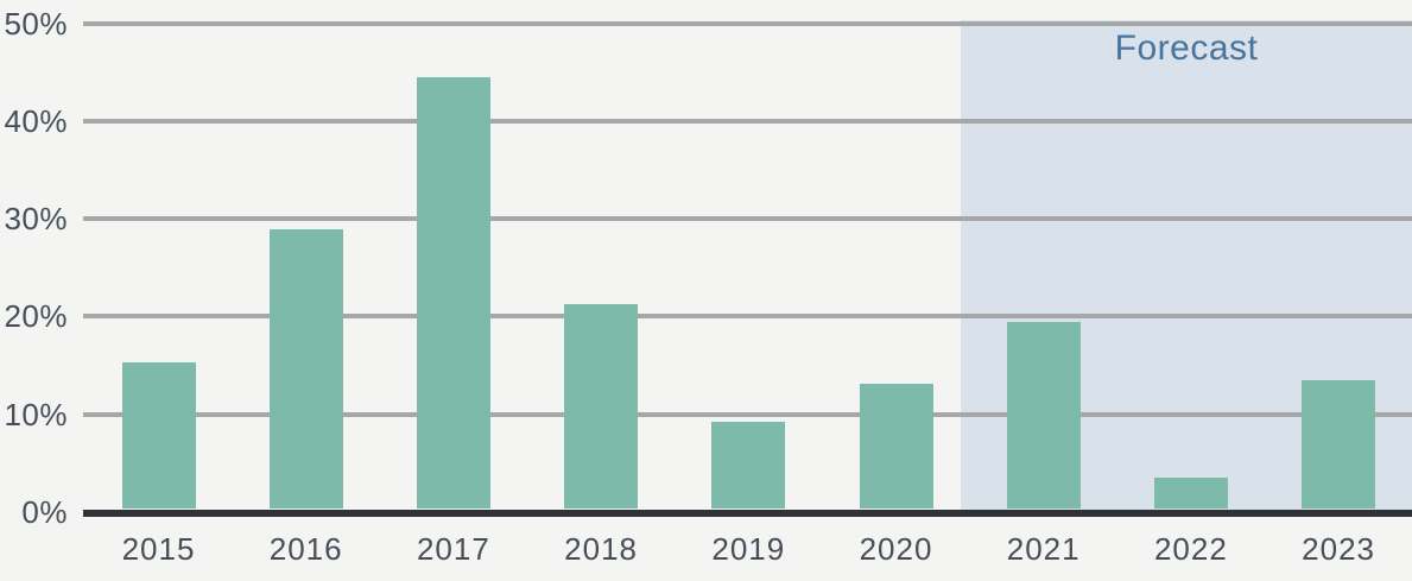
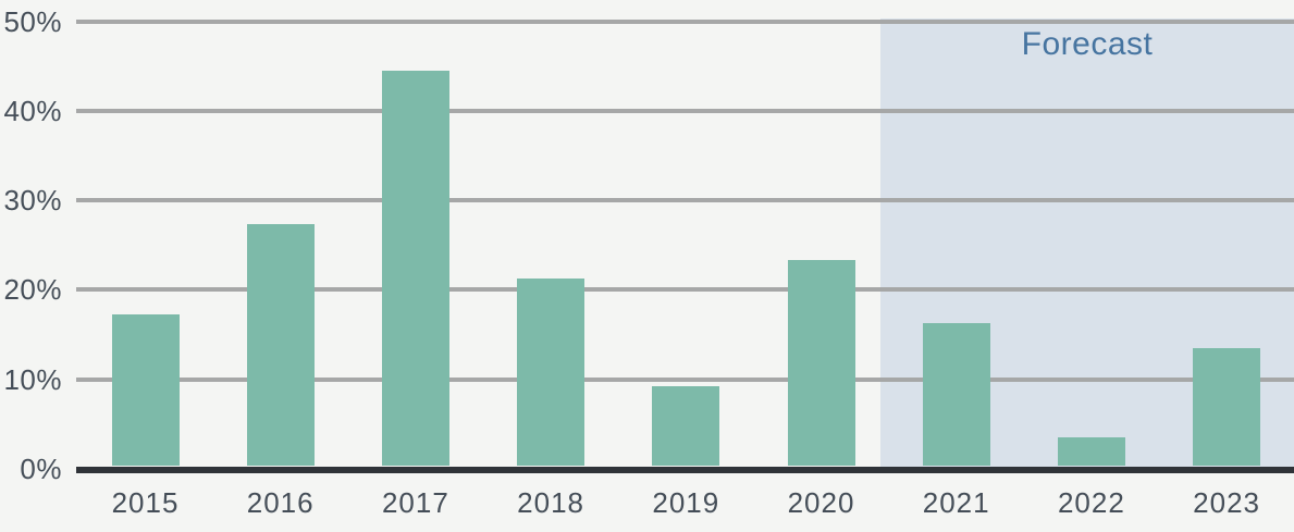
2015: 15% -> 17%
2016: 29% -> 27%
2020: 13% -> 23%
2021: 19% -> 16%
